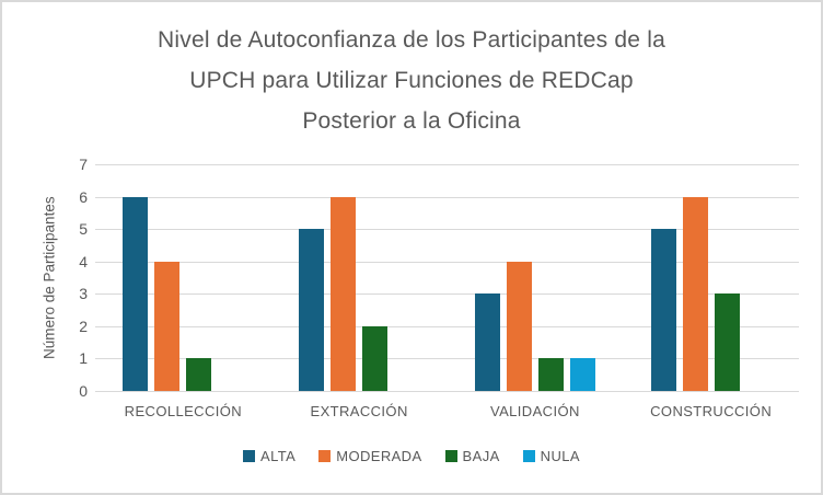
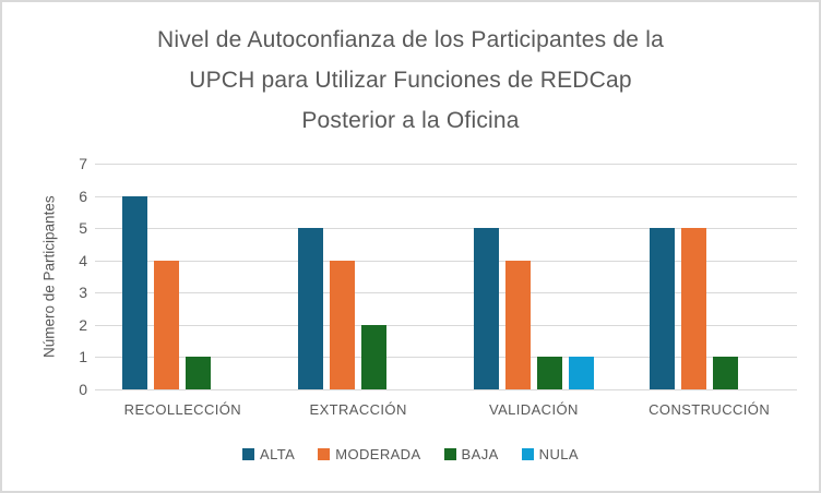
MODERADA/EXTRACCIÓN: 6 -> 4
ALTA/VALIDACIÓN: 3 -> 5
MODERADA/CONSTRUCCIÓN: 6 -> 5
BAJA/CONSTRUCCIÓN: 3 -> 1
